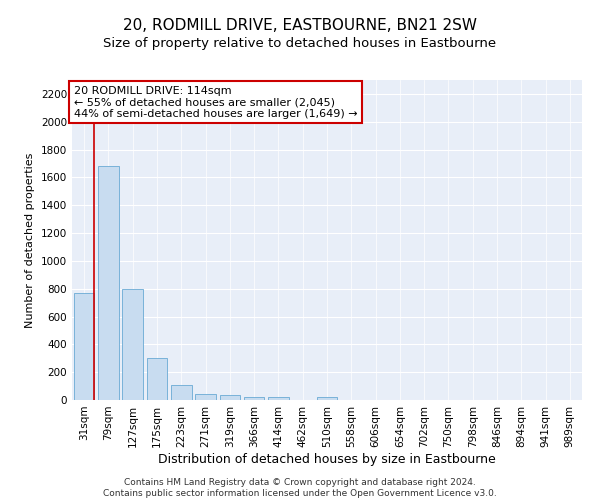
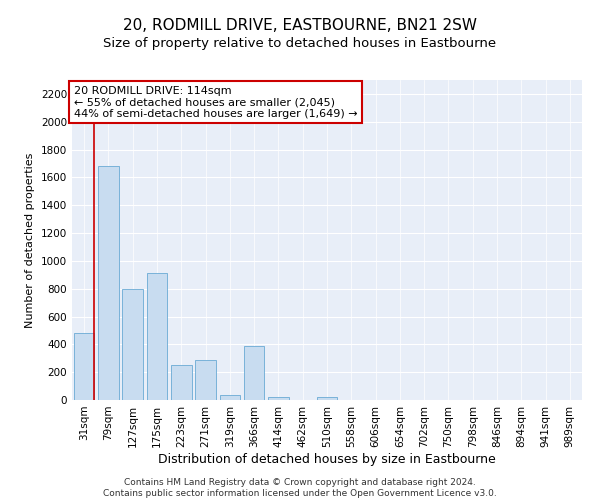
31sqm: 770 -> 480
175sqm: 300 -> 910
223sqm: 110 -> 250
271sqm: 40 -> 290
366sqm: 20 -> 390
